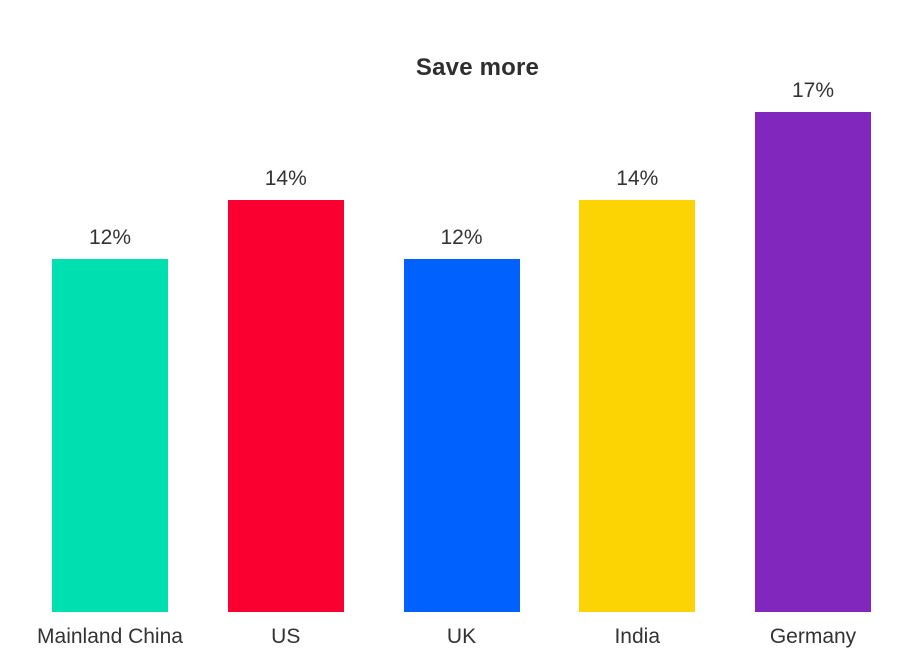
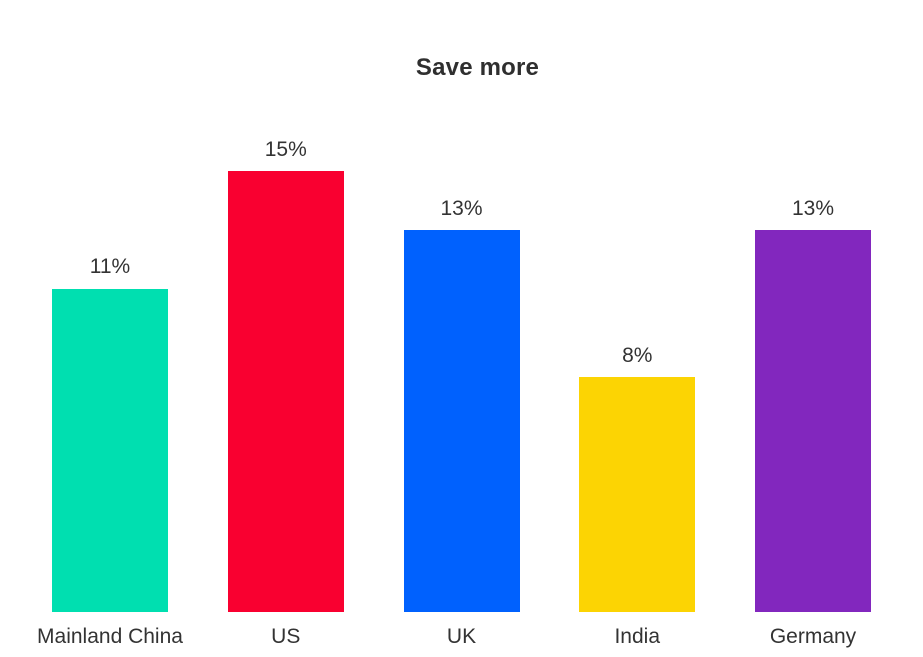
Mainland China: 12% -> 11%
US: 14% -> 15%
UK: 12% -> 13%
India: 14% -> 8%
Germany: 17% -> 13%
